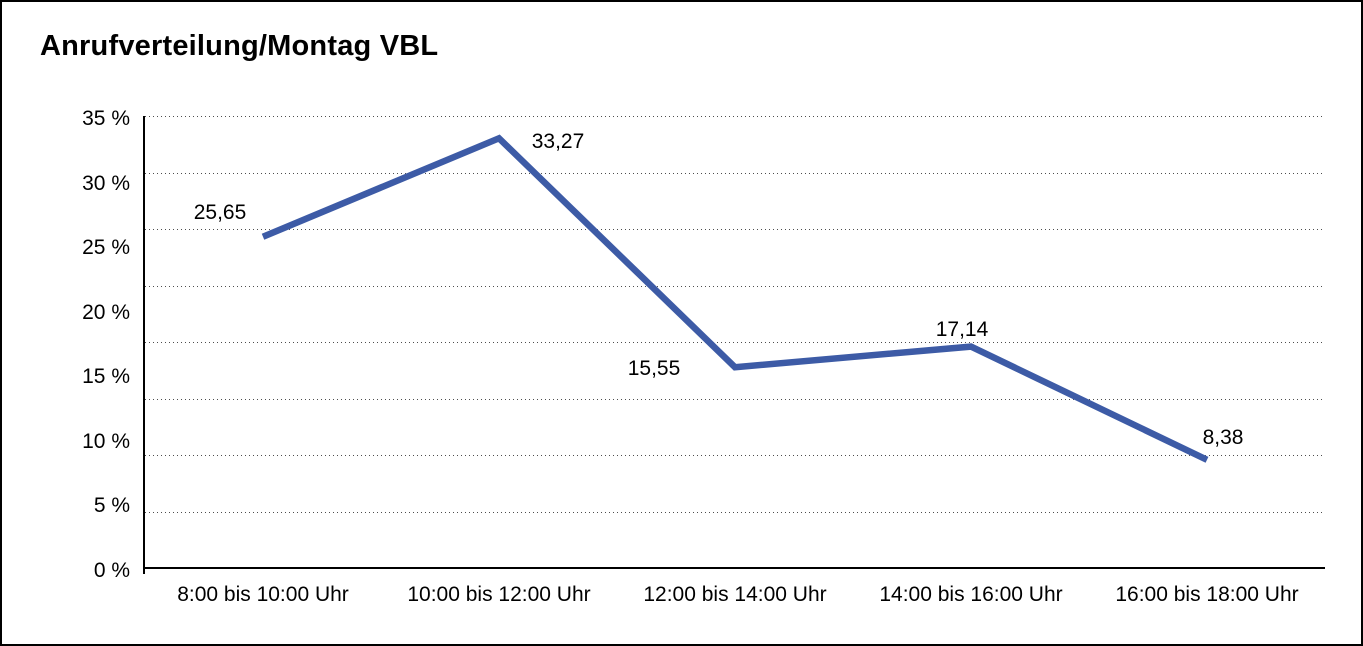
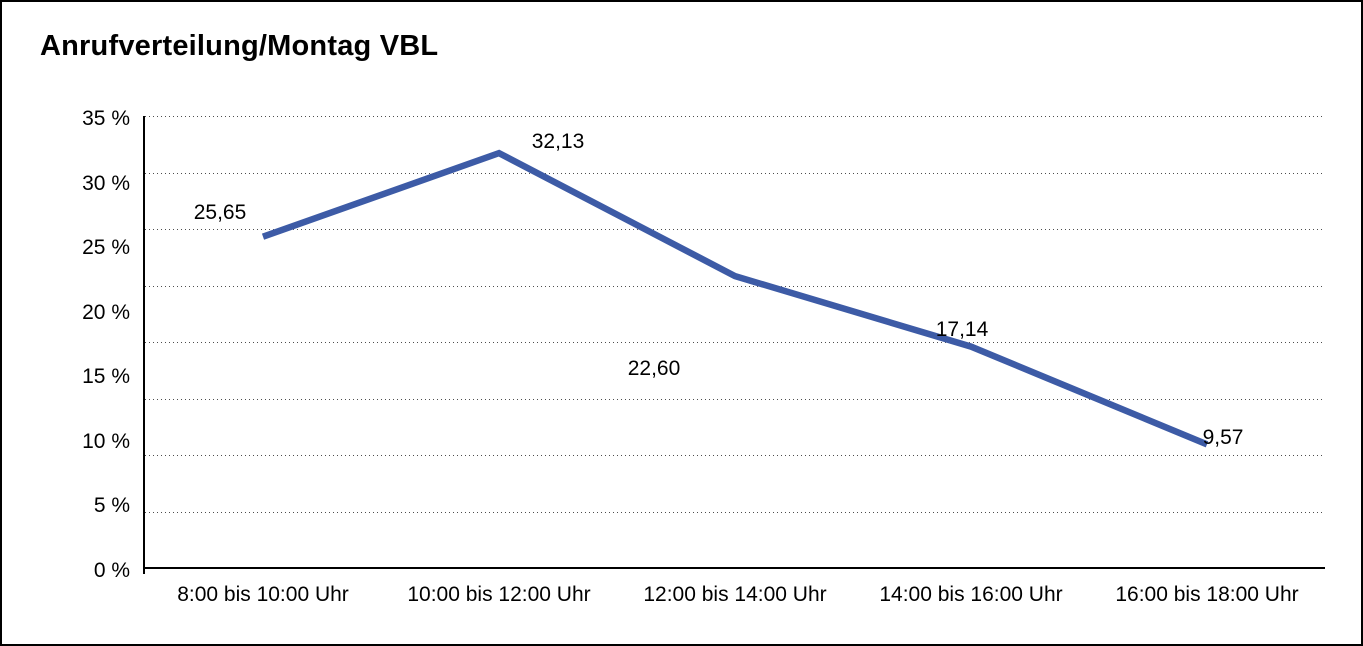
10:00 bis 12:00 Uhr: 33,27 -> 32,13
12:00 bis 14:00 Uhr: 15,55 -> 22,60
16:00 bis 18:00 Uhr: 8,38 -> 9,57
